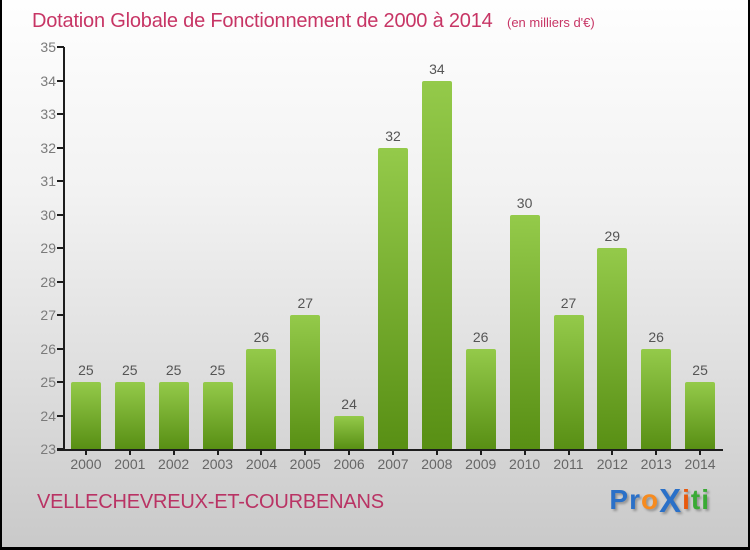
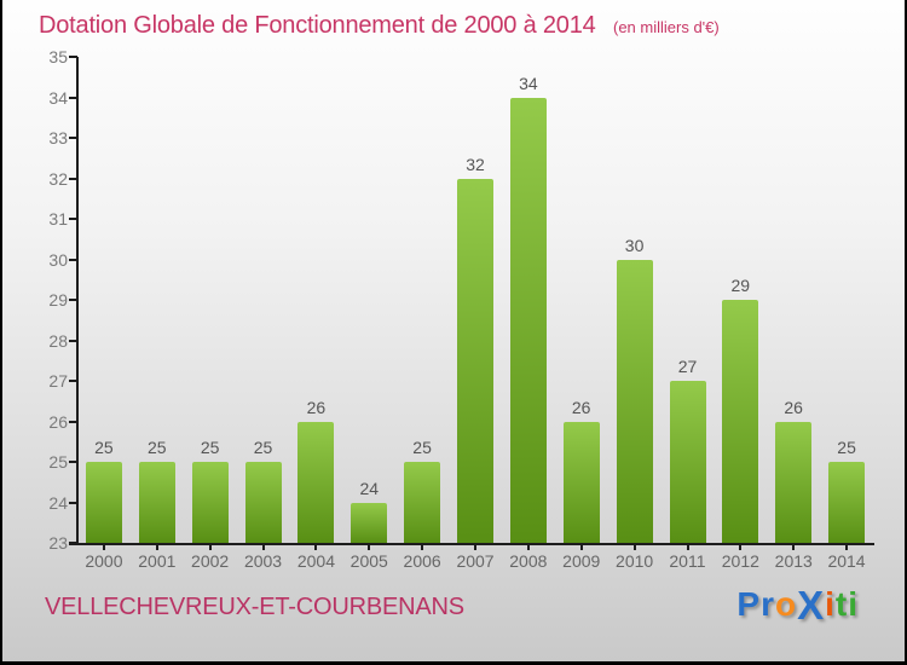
2005: 27 -> 24
2006: 24 -> 25
